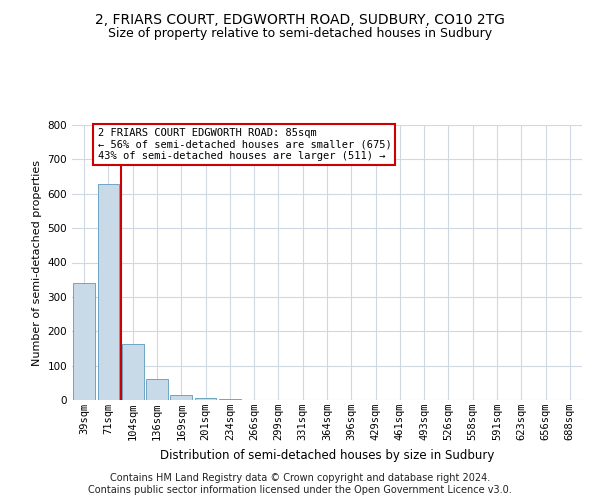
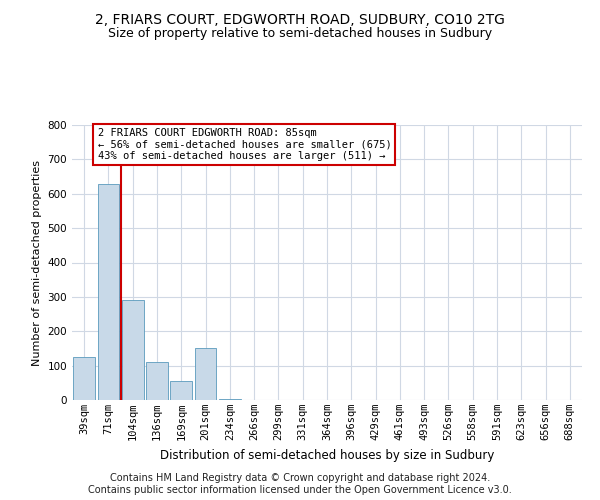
39sqm: 339 -> 125
104sqm: 164 -> 290
136sqm: 62 -> 110
169sqm: 14 -> 55
201sqm: 6 -> 150
